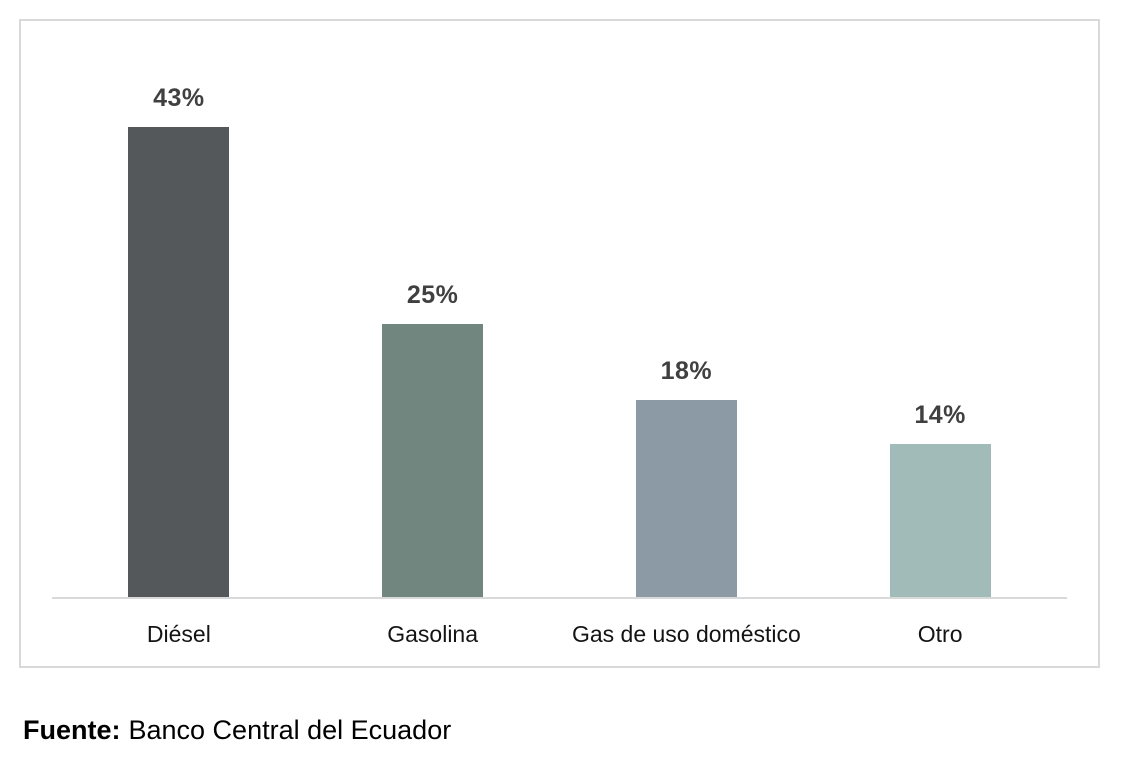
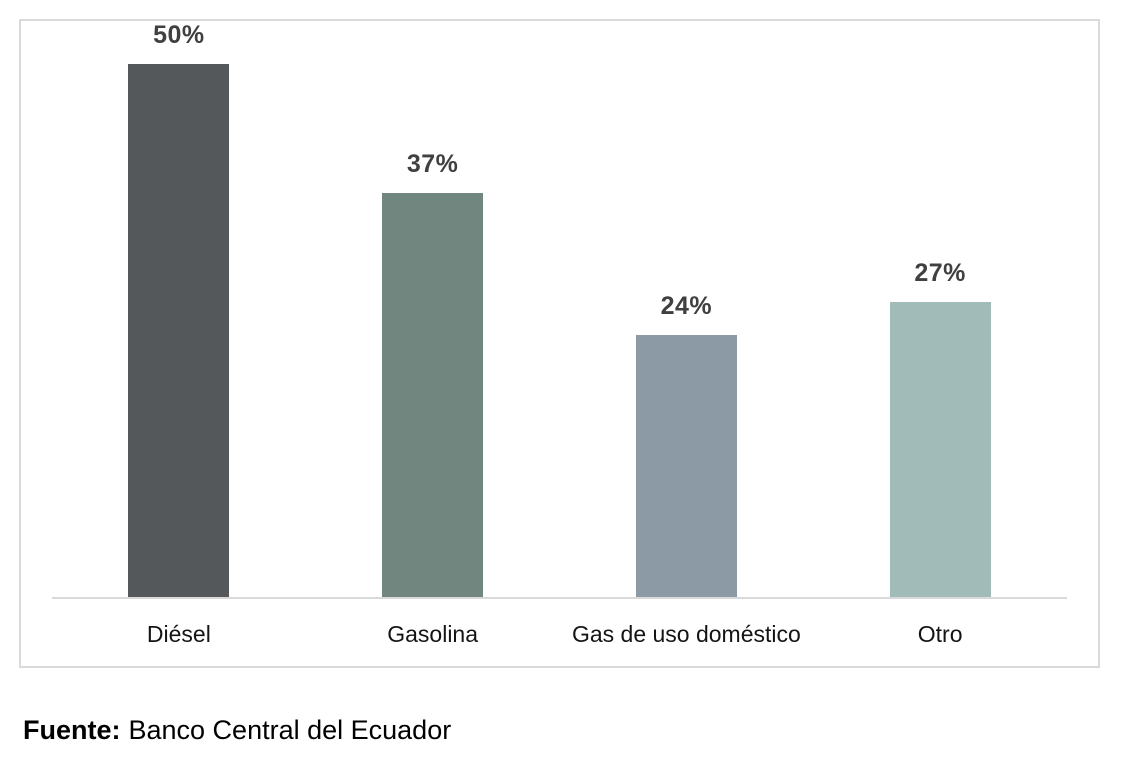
Diésel: 43% -> 50%
Gasolina: 25% -> 37%
Gas de uso doméstico: 18% -> 24%
Otro: 14% -> 27%
